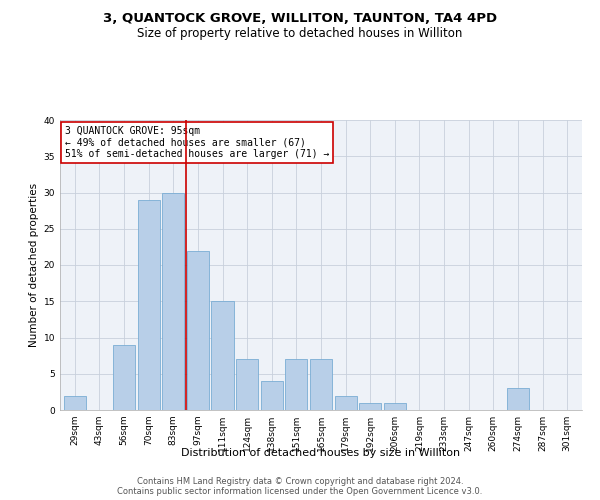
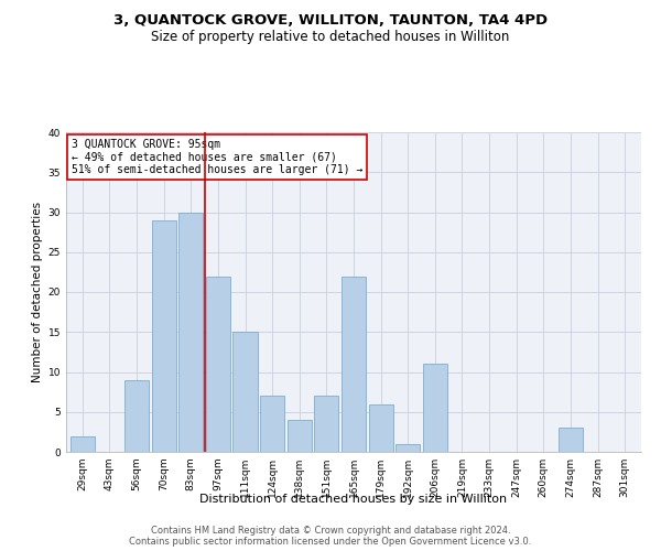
165sqm: 7 -> 22
179sqm: 2 -> 6
206sqm: 1 -> 11
